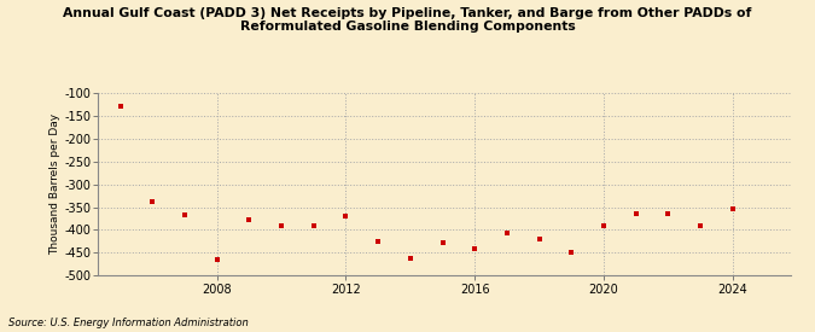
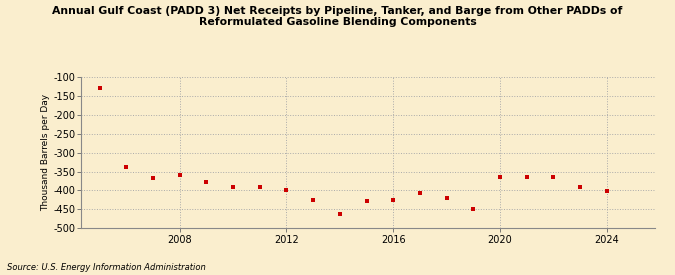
2008: -465 -> -360
2012: -370 -> -400
2016: -440 -> -425
2020: -390 -> -365
2024: -355 -> -402
